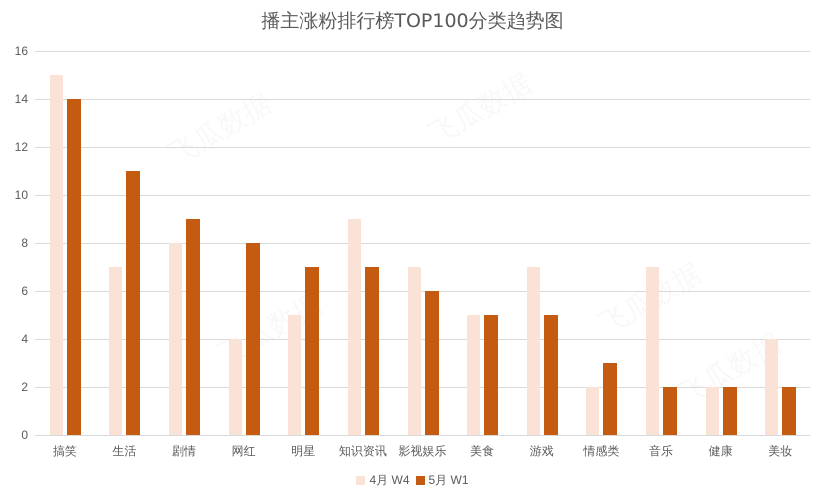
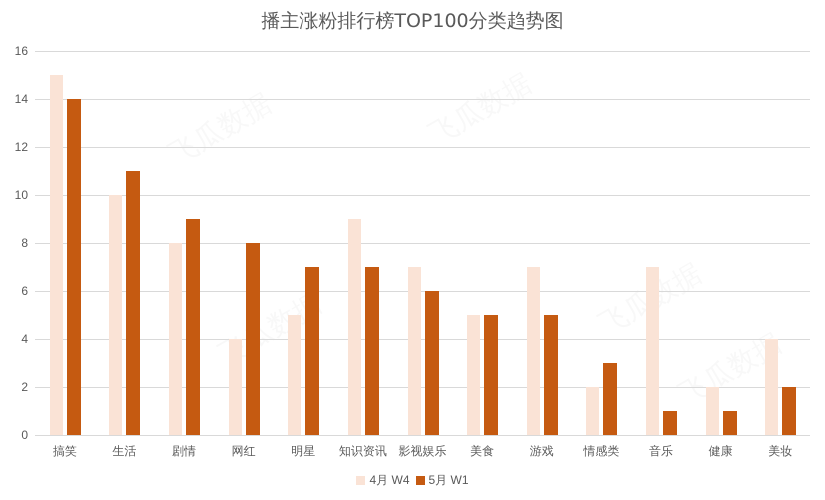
4月 W4/生活: 7 -> 10
5月 W1/音乐: 2 -> 1
5月 W1/健康: 2 -> 1
